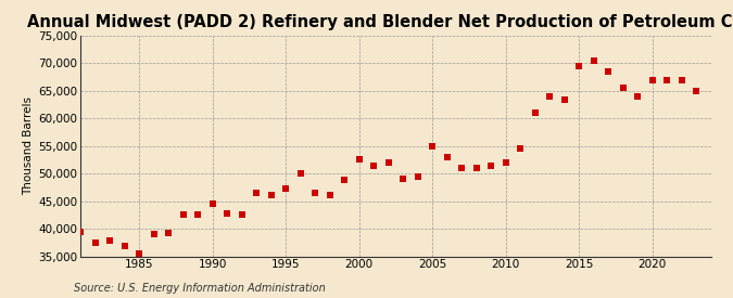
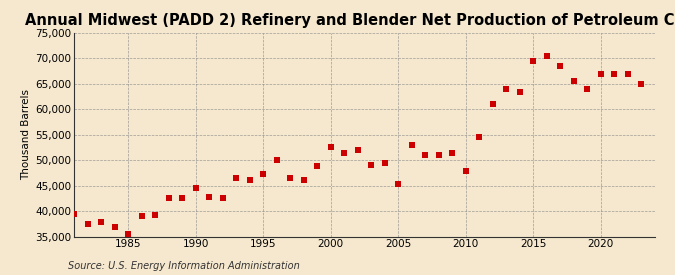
2005: 55,000 -> 45,400
2010: 52,000 -> 47,800
